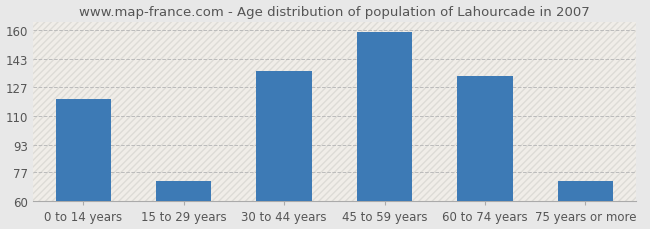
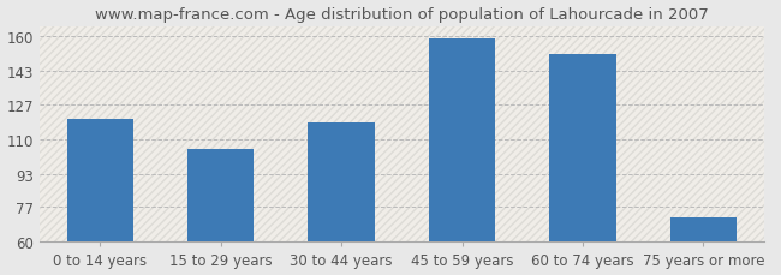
15 to 29 years: 72 -> 105
30 to 44 years: 136 -> 118
60 to 74 years: 133 -> 151
